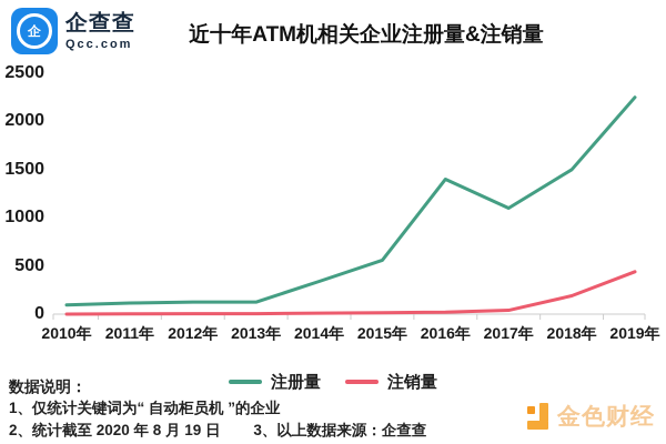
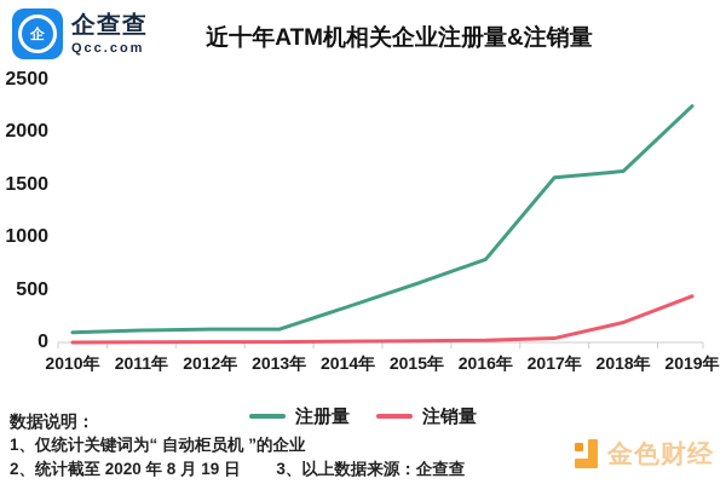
注册量/2016年: 1400 -> 800
注册量/2017年: 1100 -> 1600
注册量/2018年: 1500 -> 1600
